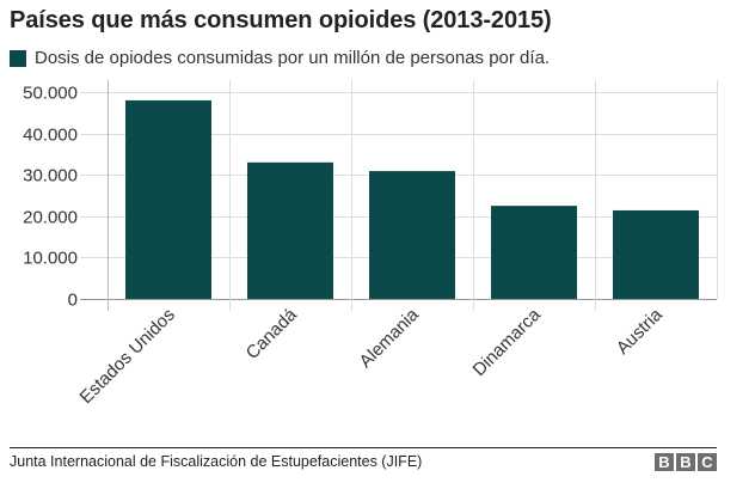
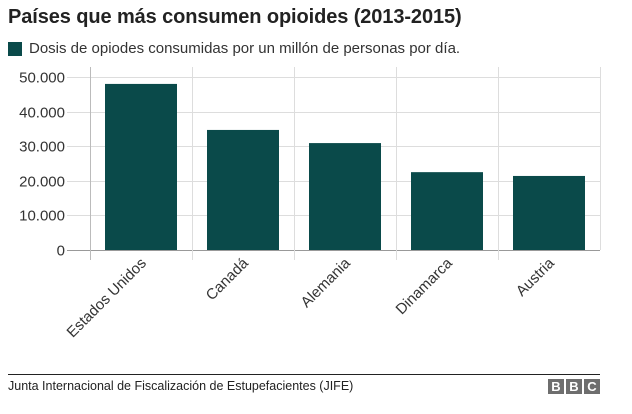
Canadá: 33000 -> 35000
